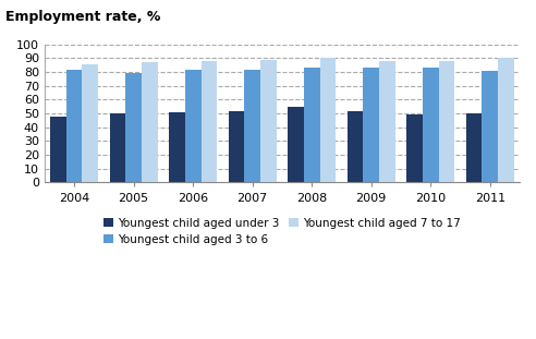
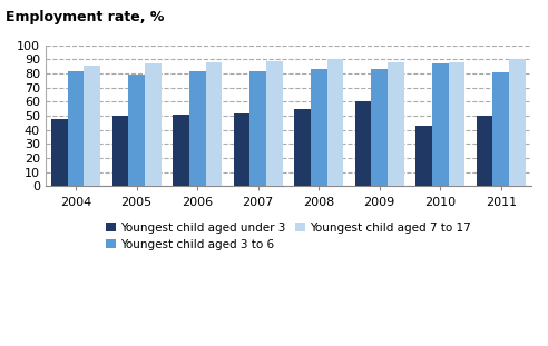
Youngest child aged under 3/2009: 52 -> 60
Youngest child aged under 3/2010: 49 -> 43
Youngest child aged 3 to 6/2010: 83 -> 87
